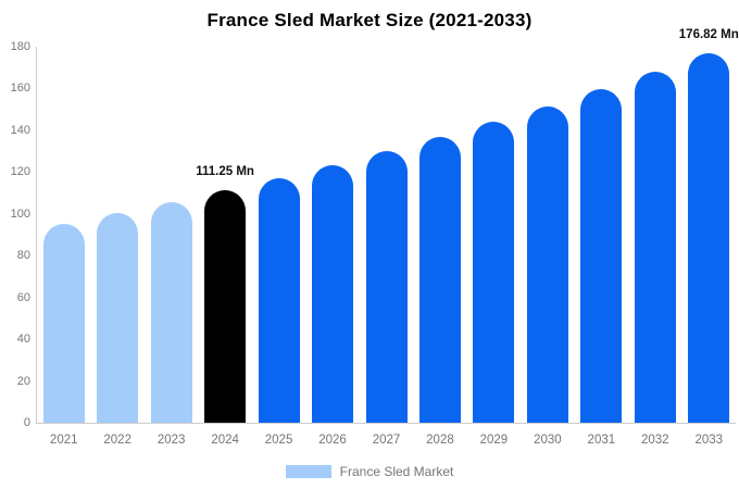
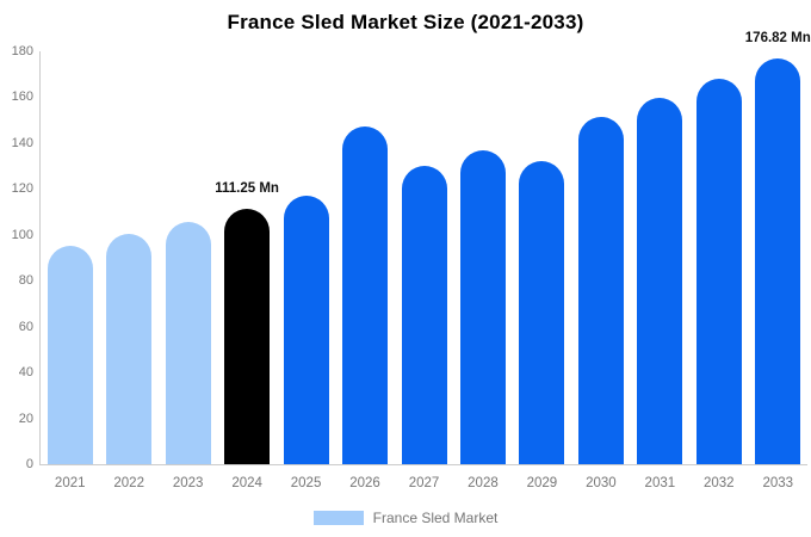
2026: 123 -> 147
2029: 144 -> 132
